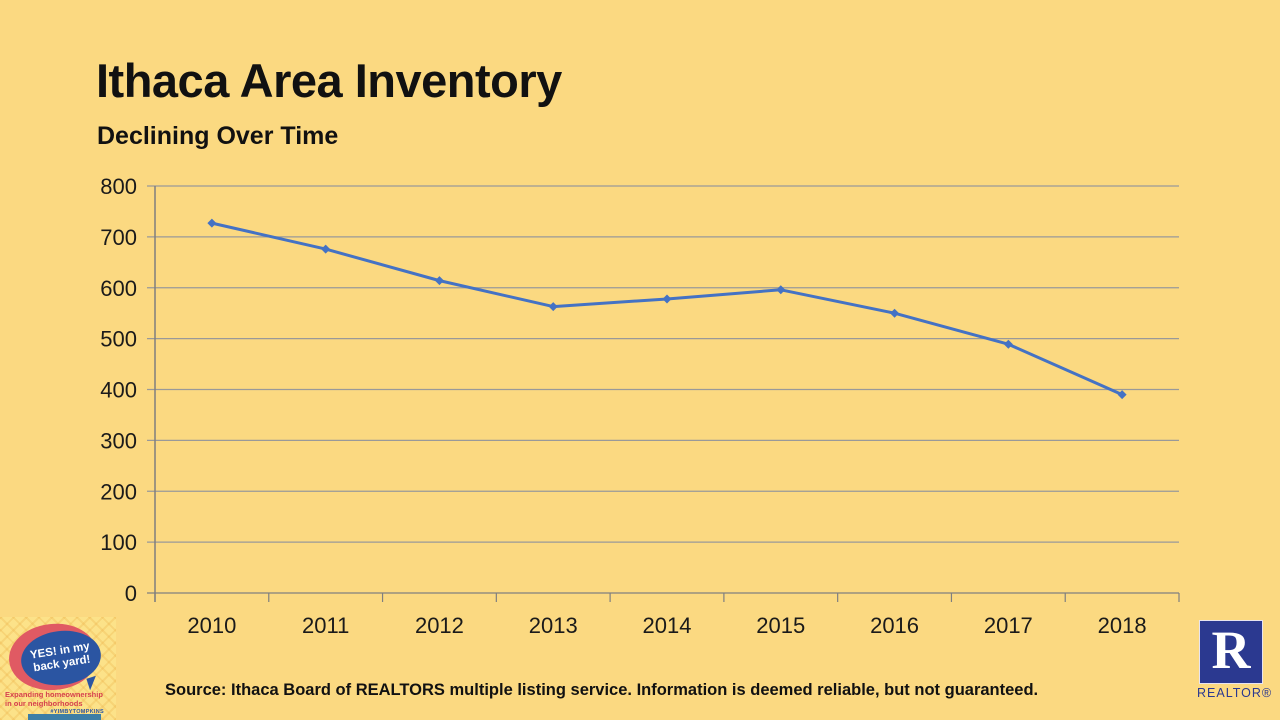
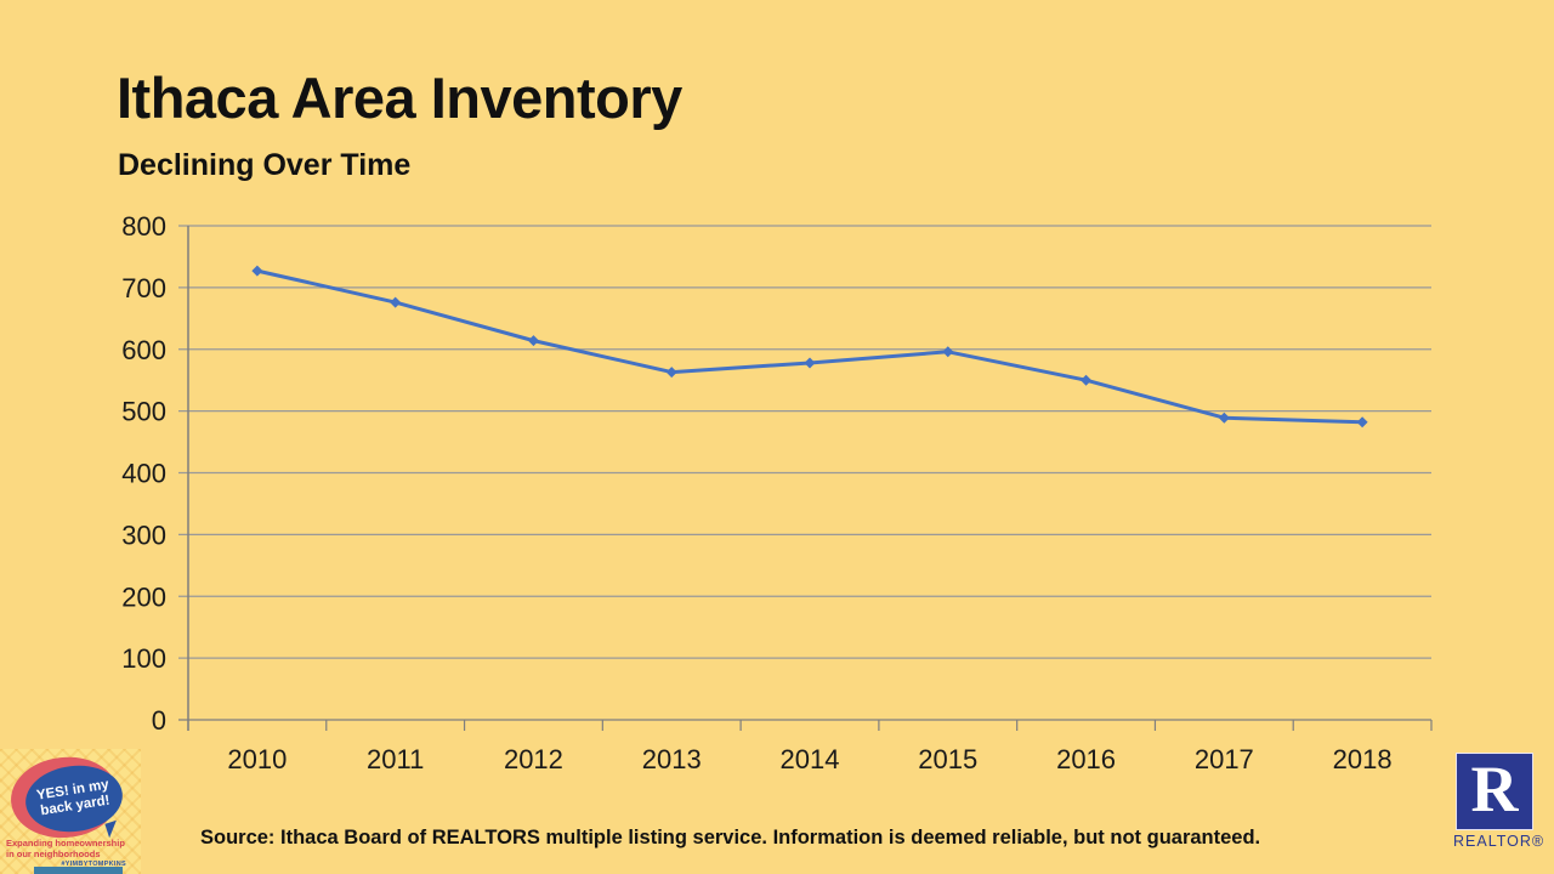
2018: 390 -> 480
